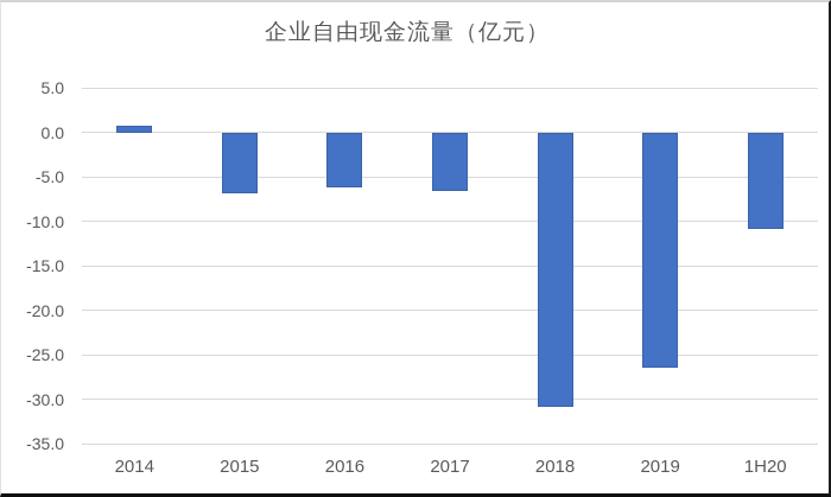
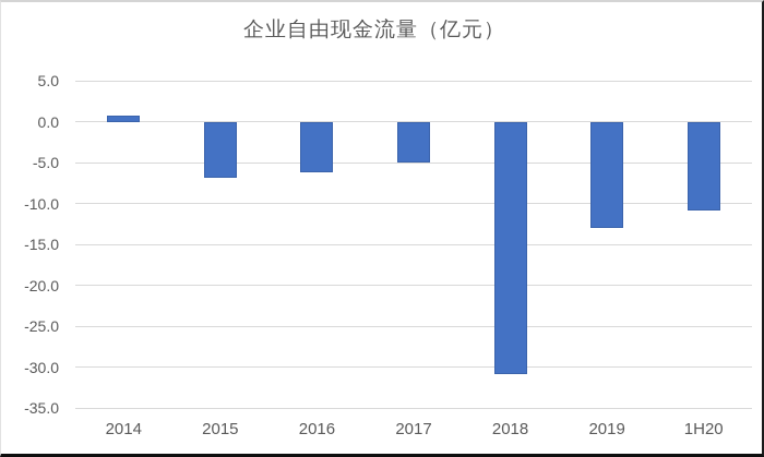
2017: -7 -> -5
2019: -26 -> -13
